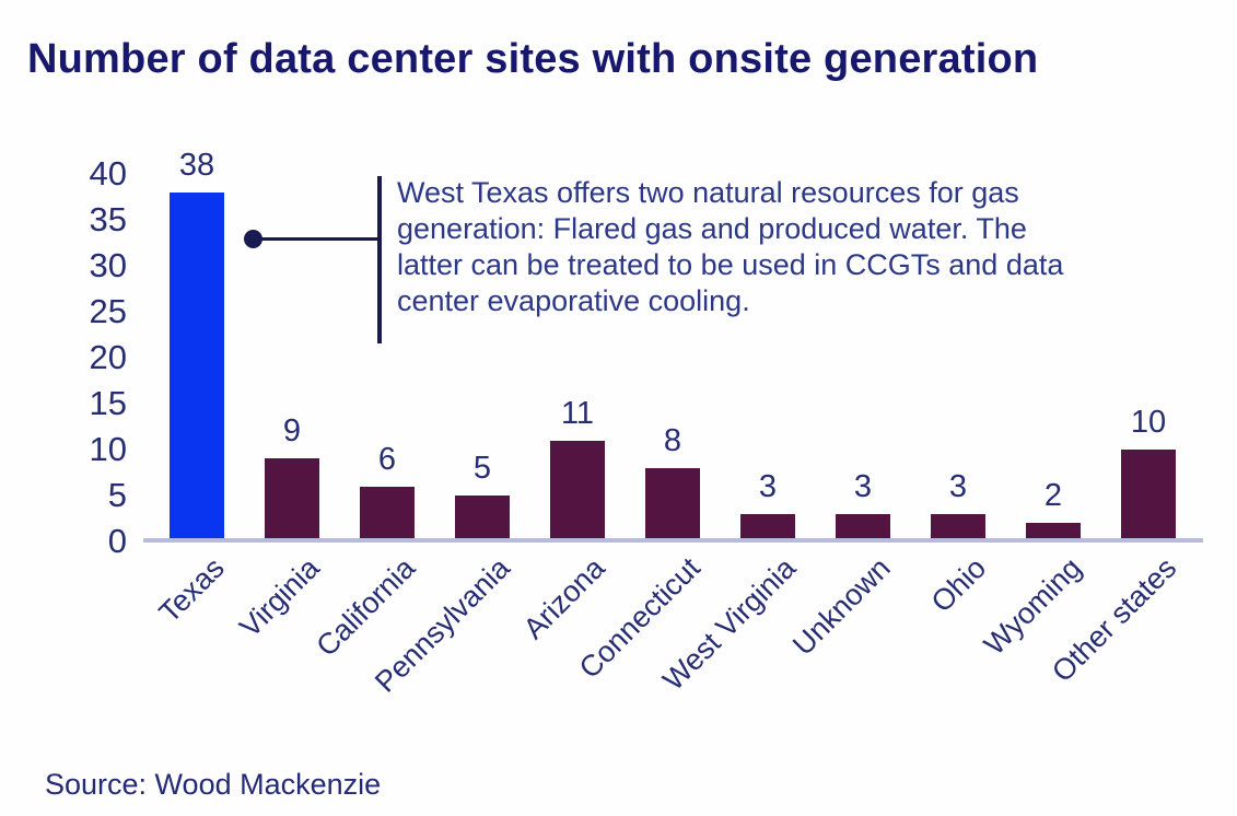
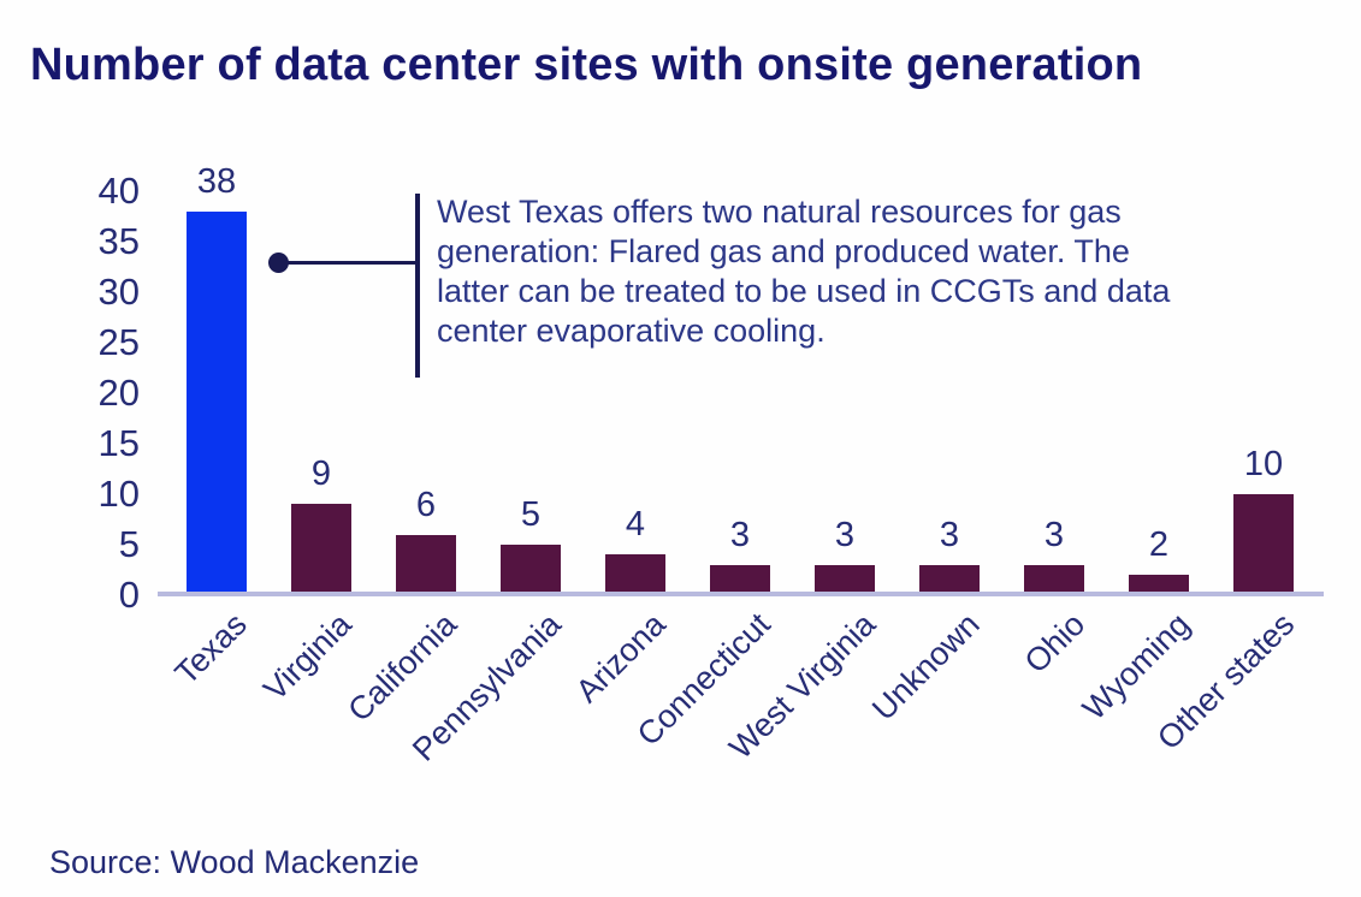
Arizona: 11 -> 4
Connecticut: 8 -> 3
